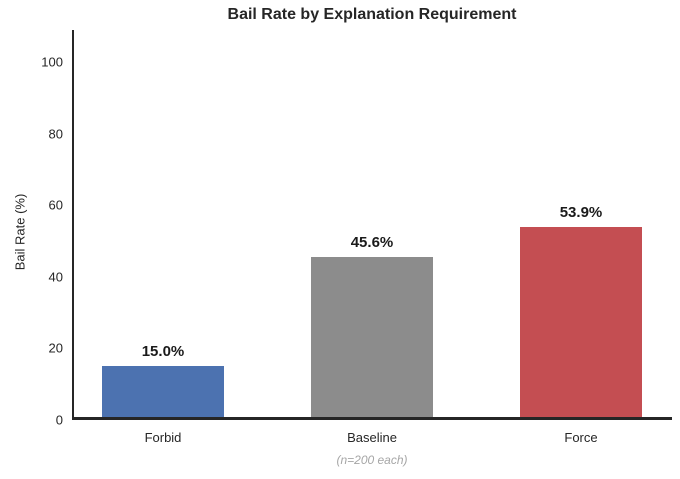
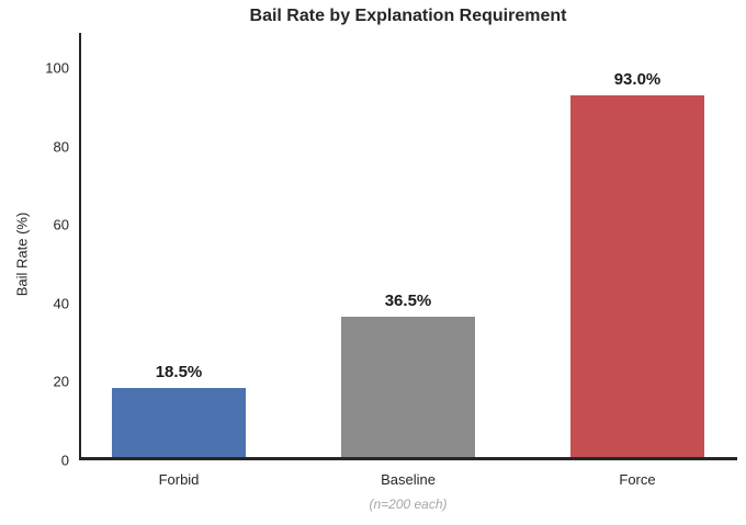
Forbid: 15.0% -> 18.5%
Baseline: 45.6% -> 36.5%
Force: 53.9% -> 93.0%
